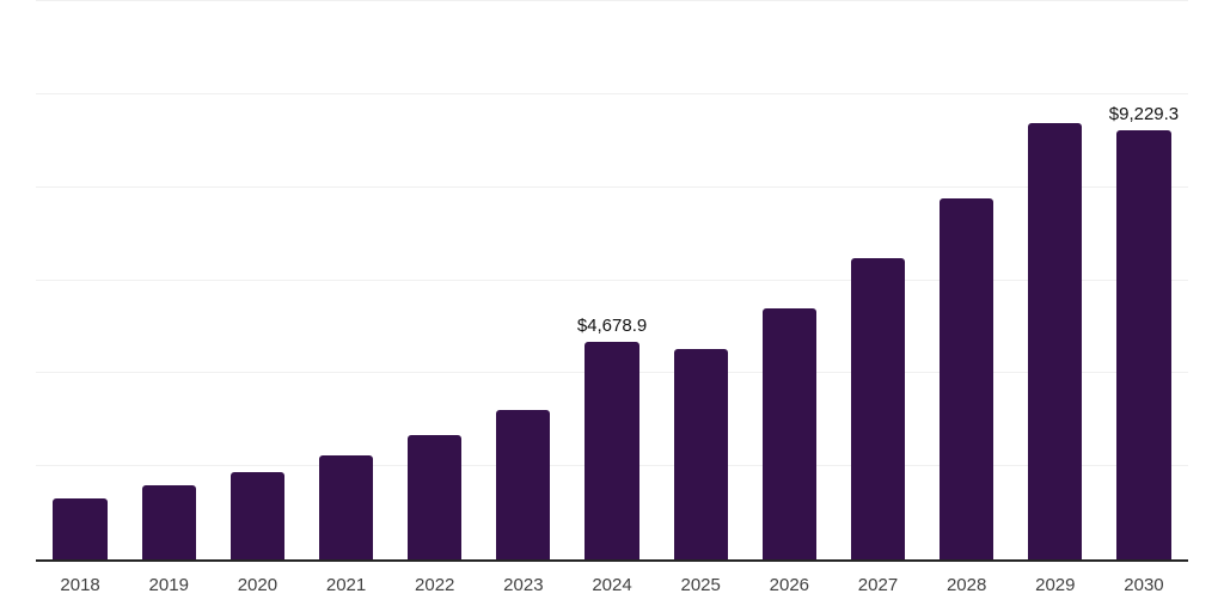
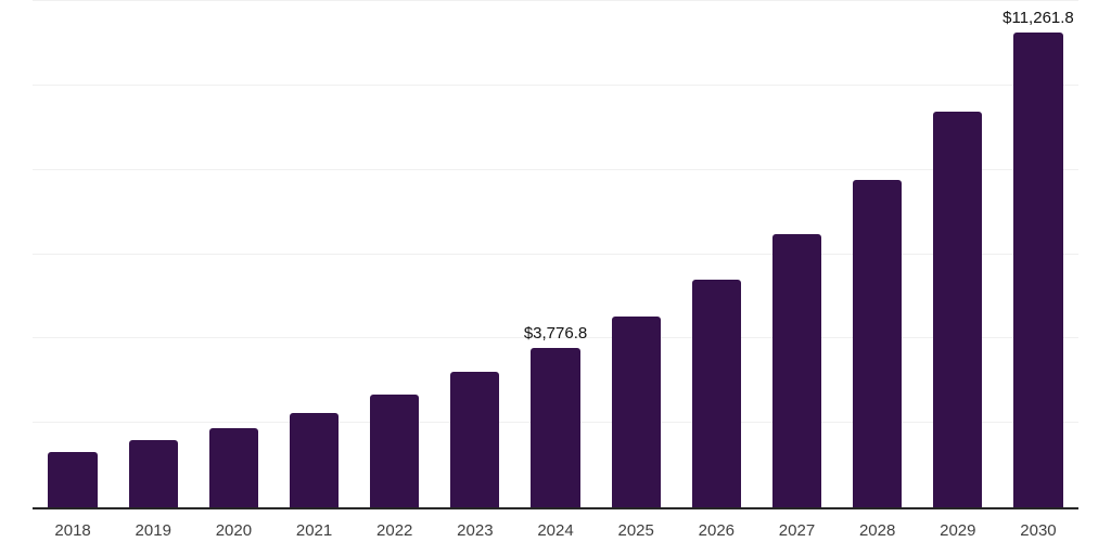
2024: $4,678.9 -> $3,776.8
2030: $9,229.3 -> $11,261.8
